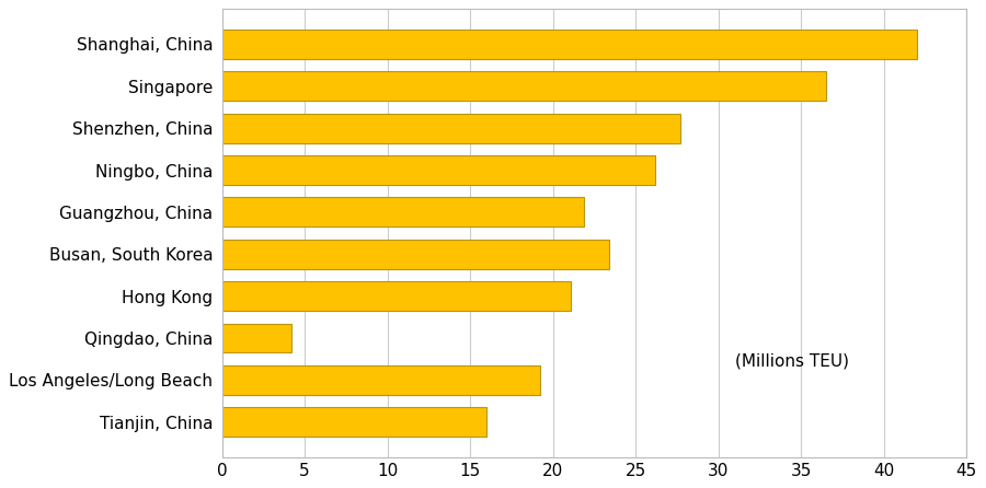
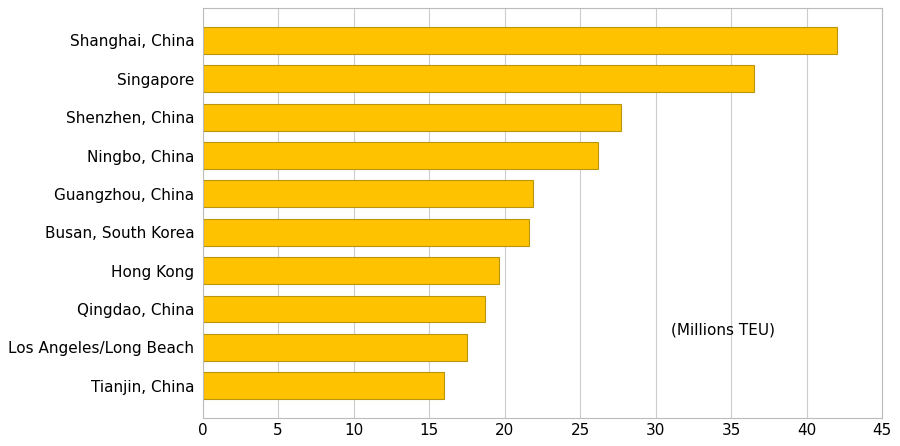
Busan, South Korea: 23.4 -> 21.6
Hong Kong: 21.1 -> 19.6
Qingdao, China: 4.2 -> 18.7
Los Angeles/Long Beach: 19.2 -> 17.5
